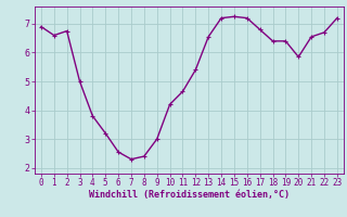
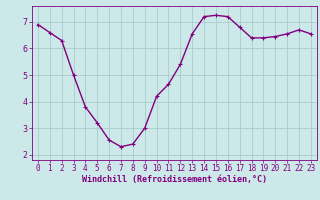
2: 6.75 -> 6.30
20: 5.85 -> 6.45
23: 7.20 -> 6.55
